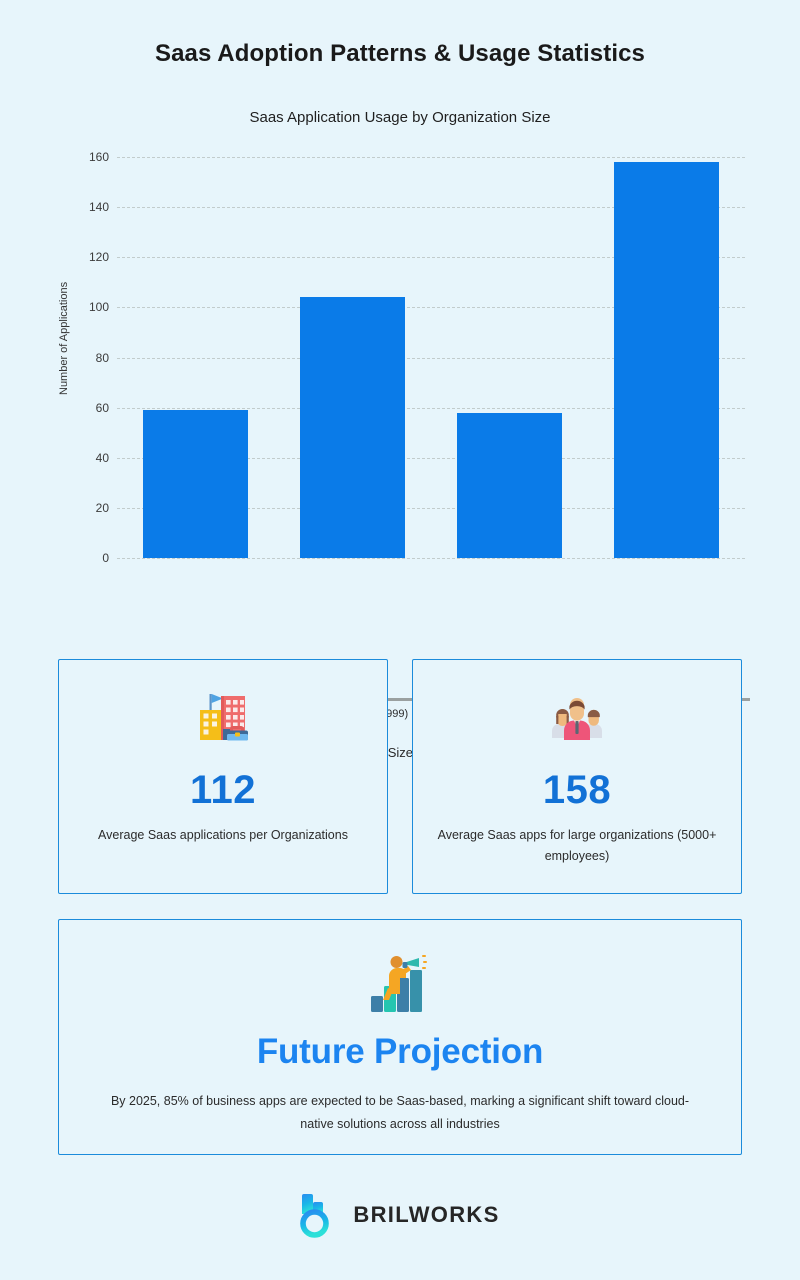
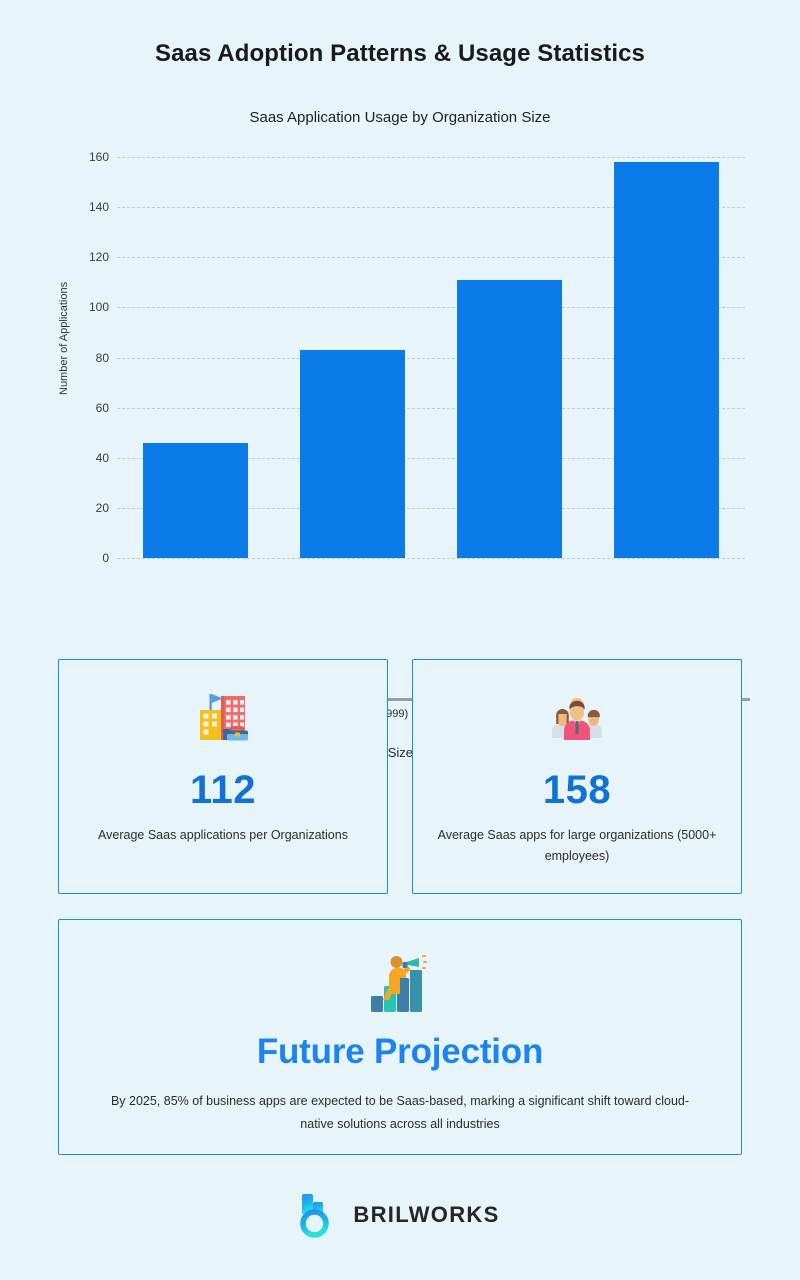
Small Org (<100): 59 -> 46
Medium Org (100-999): 104 -> 83
Large Org (1,000 - 4999: 58 -> 111
